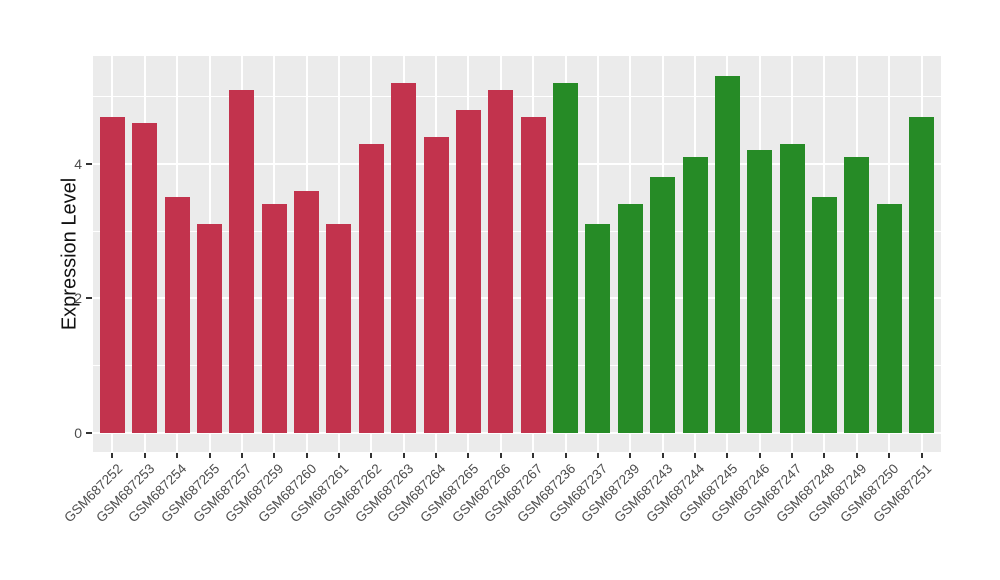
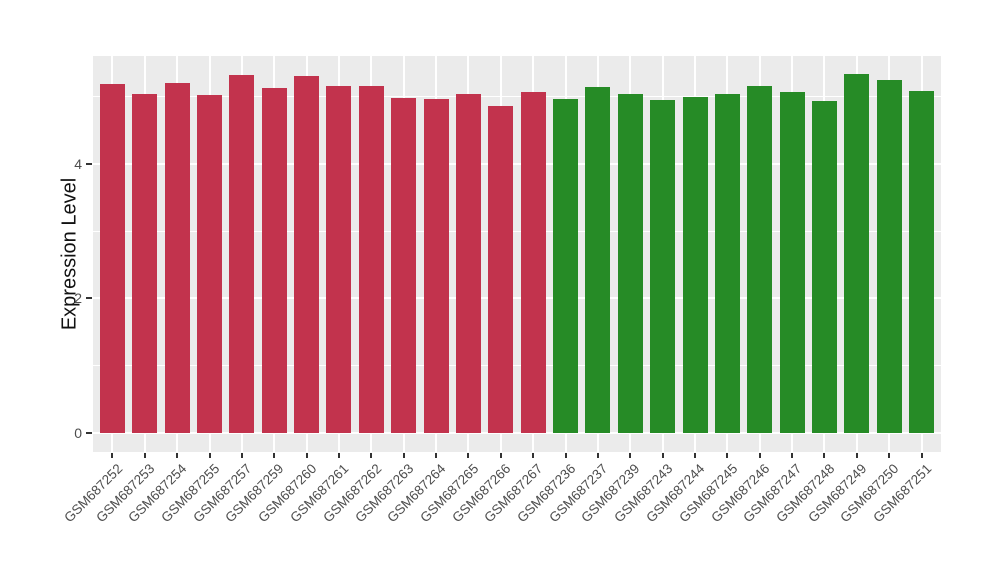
GSM687252: 4.7 -> 5.2
GSM687253: 4.6 -> 5.0
GSM687254: 3.5 -> 5.2
GSM687255: 3.1 -> 5.0
GSM687257: 5.1 -> 5.3
GSM687259: 3.4 -> 5.1
GSM687260: 3.6 -> 5.3
GSM687261: 3.1 -> 5.2
GSM687262: 4.3 -> 5.2
GSM687263: 5.2 -> 5.0
GSM687264: 4.4 -> 5.0
GSM687265: 4.8 -> 5.0
GSM687266: 5.1 -> 4.9
GSM687267: 4.7 -> 5.1
GSM687236: 5.2 -> 5.0
GSM687237: 3.1 -> 5.1
GSM687239: 3.4 -> 5.0
GSM687243: 3.8 -> 5.0
GSM687244: 4.1 -> 5.0
GSM687245: 5.3 -> 5.0
GSM687246: 4.2 -> 5.2
GSM687247: 4.3 -> 5.1
GSM687248: 3.5 -> 4.9
GSM687249: 4.1 -> 5.3
GSM687250: 3.4 -> 5.2
GSM687251: 4.7 -> 5.1
